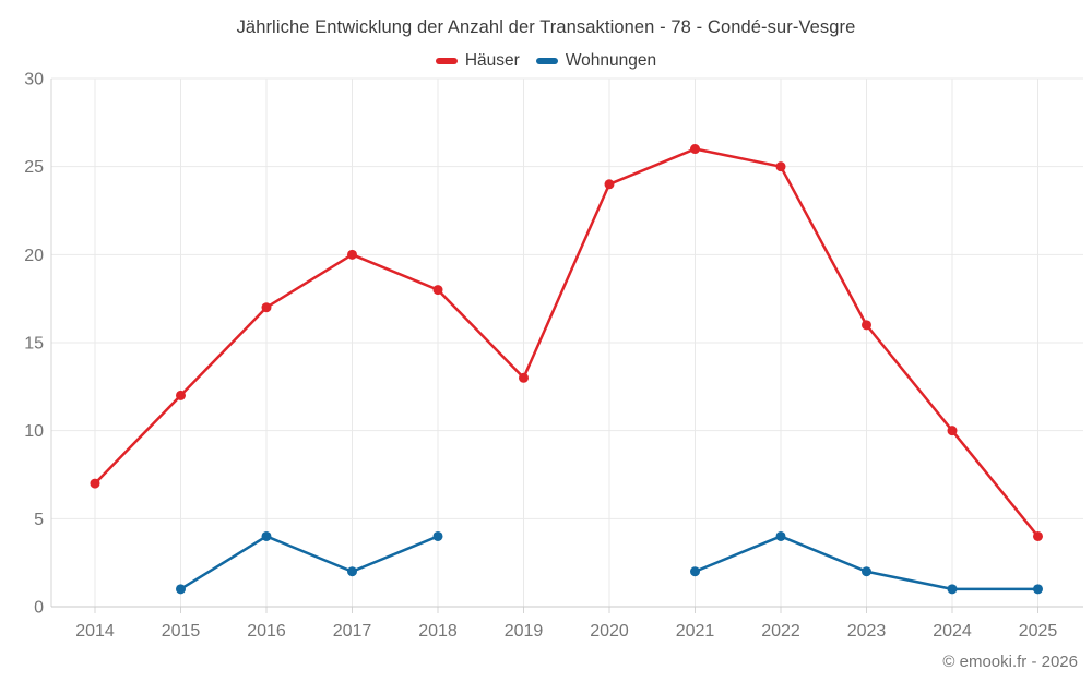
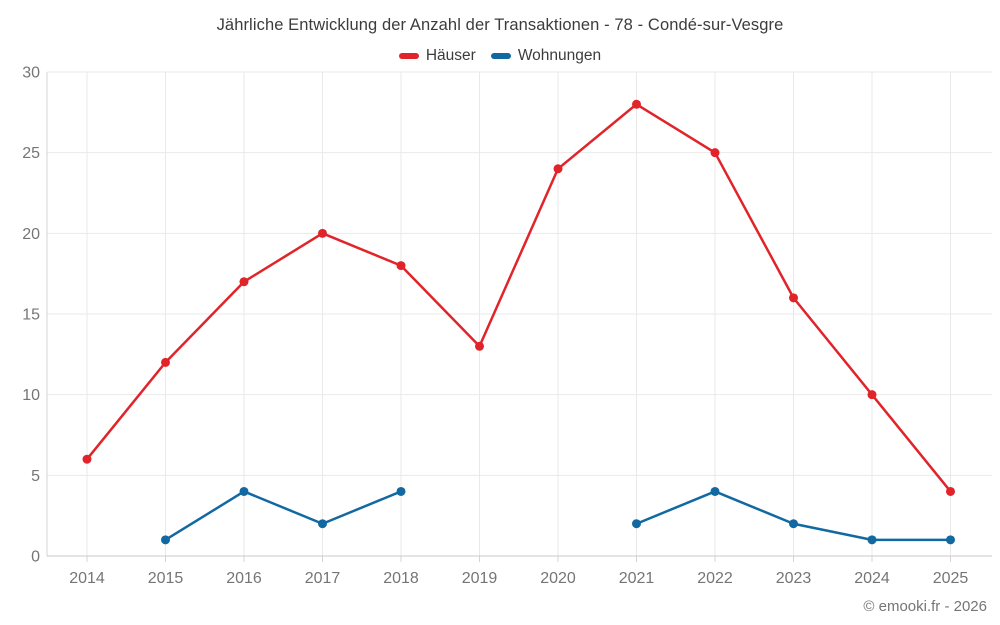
Häuser/2014: 7 -> 6
Häuser/2021: 26 -> 28
